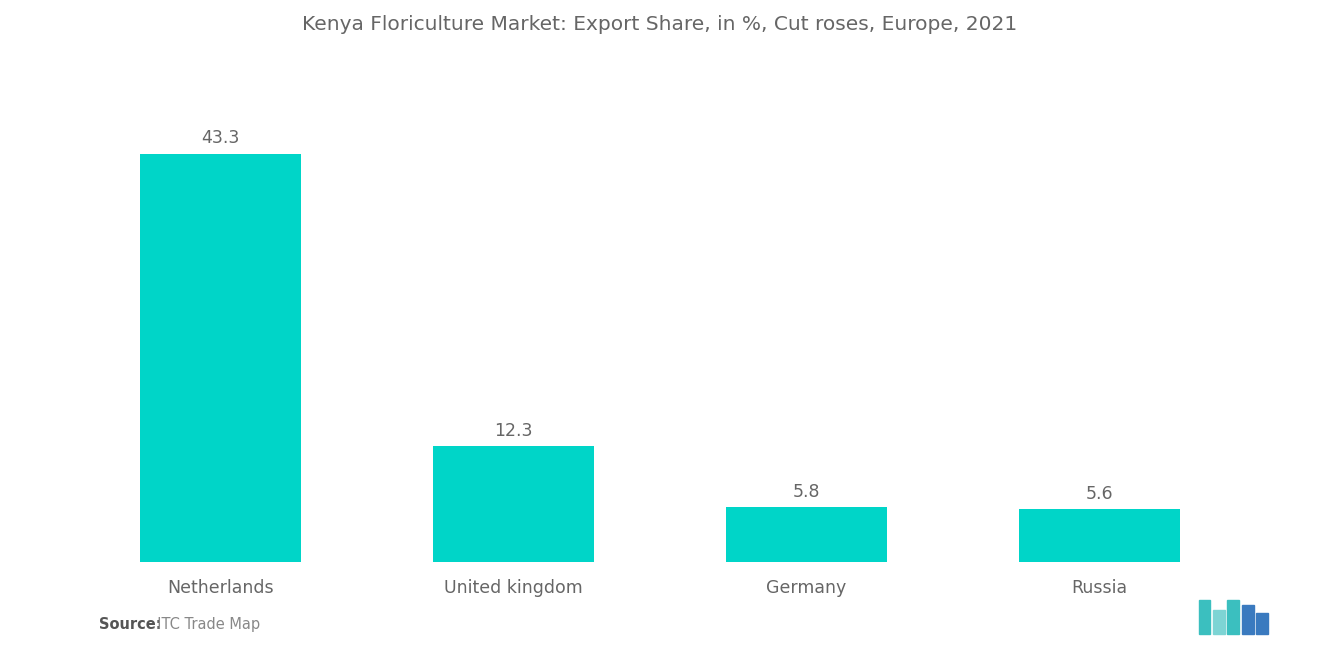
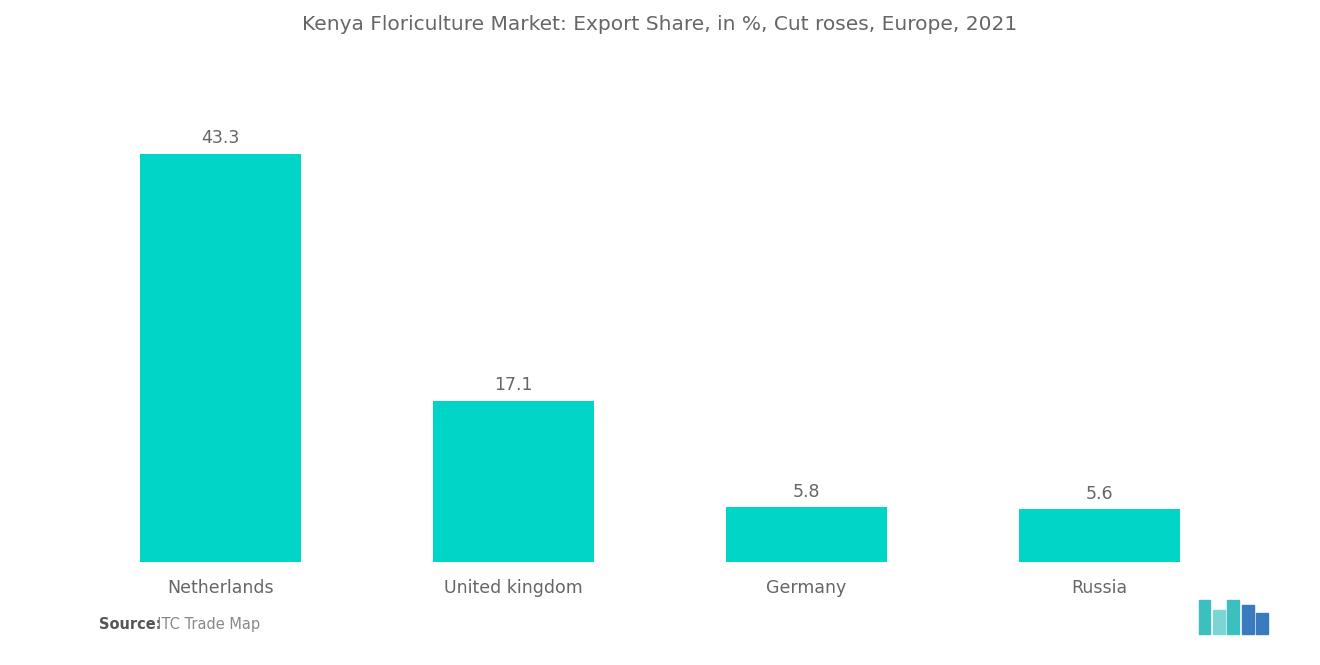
United kingdom: 12.3 -> 17.1
